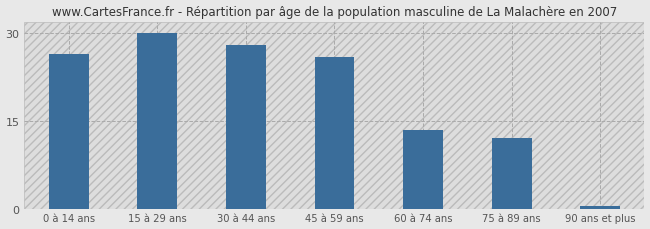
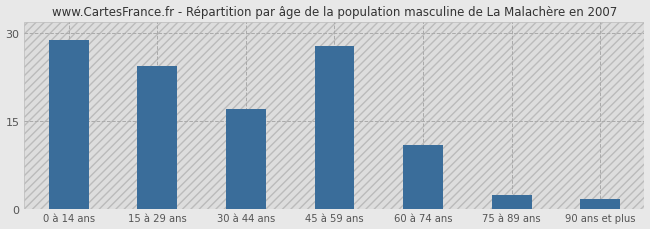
0 à 14 ans: 26.5 -> 28.8
15 à 29 ans: 30.0 -> 24.4
30 à 44 ans: 28.0 -> 17.0
45 à 59 ans: 26.0 -> 27.8
60 à 74 ans: 13.5 -> 10.8
75 à 89 ans: 12.0 -> 2.4
90 ans et plus: 0.4 -> 1.6
